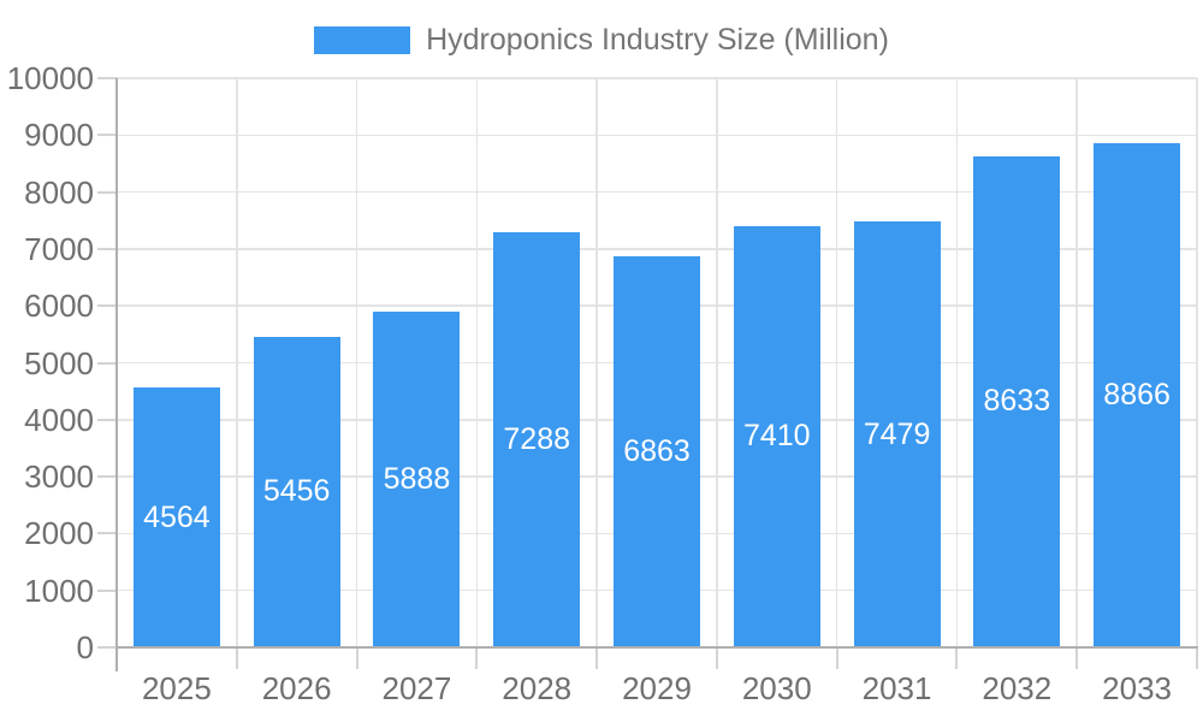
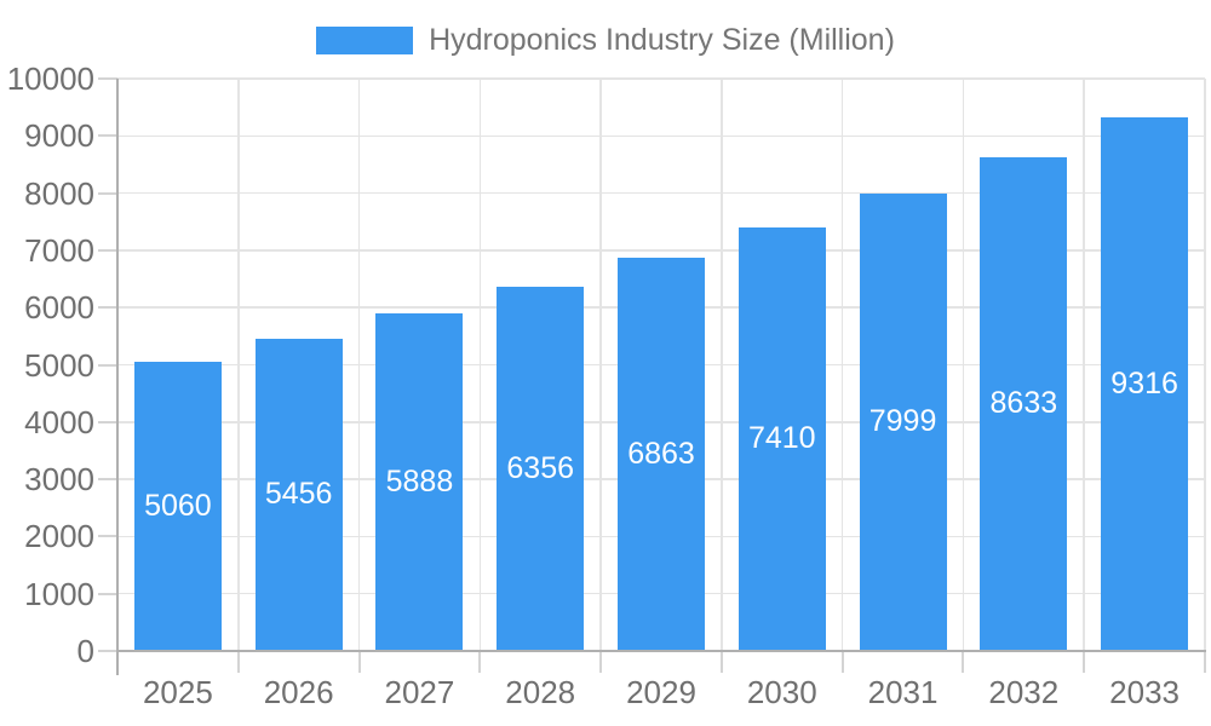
2025: 4564 -> 5060
2028: 7288 -> 6356
2031: 7479 -> 7999
2033: 8866 -> 9316
